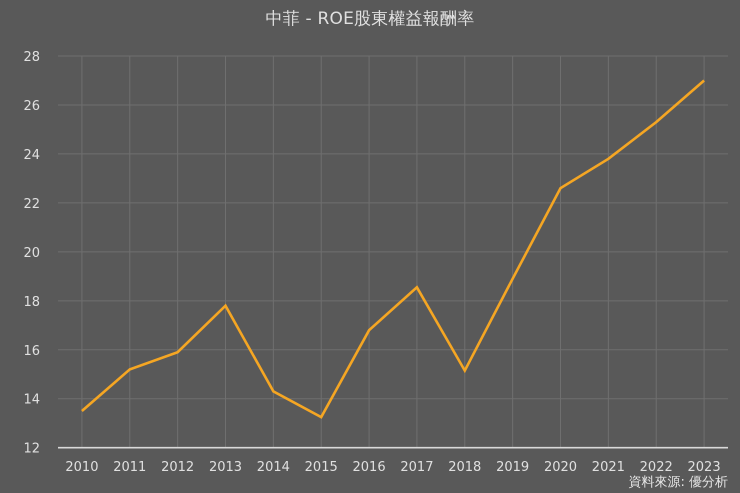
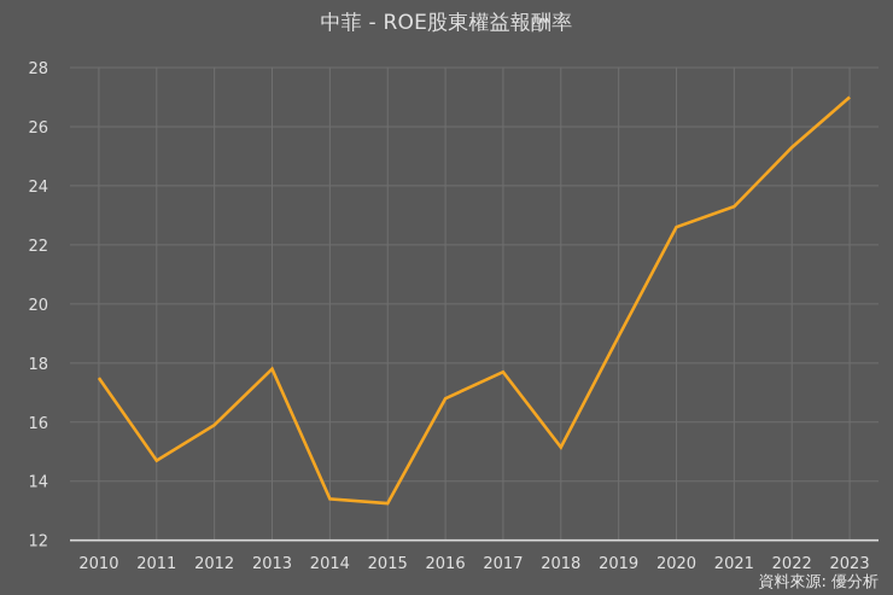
2010: 13.5 -> 17.5
2011: 15.2 -> 14.7
2014: 14.3 -> 13.4
2017: 18.6 -> 17.7
2021: 23.8 -> 23.3
